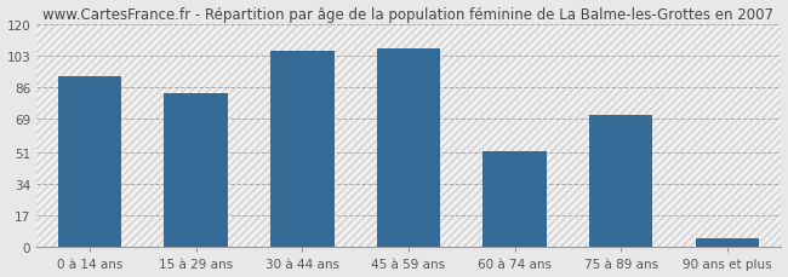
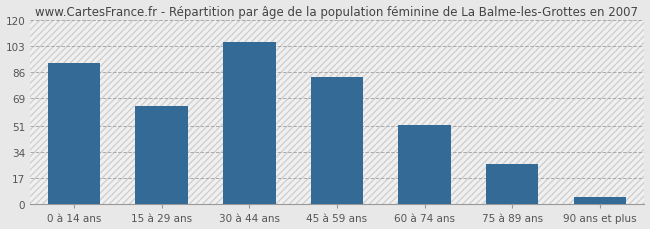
15 à 29 ans: 83 -> 64
45 à 59 ans: 107 -> 83
75 à 89 ans: 71 -> 26
